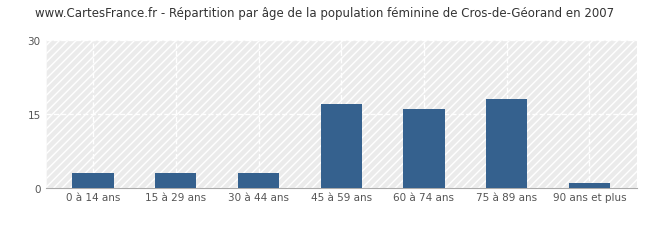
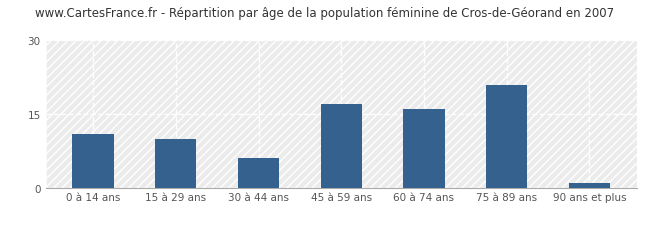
0 à 14 ans: 3 -> 11
15 à 29 ans: 3 -> 10
30 à 44 ans: 3 -> 6
75 à 89 ans: 18 -> 21
